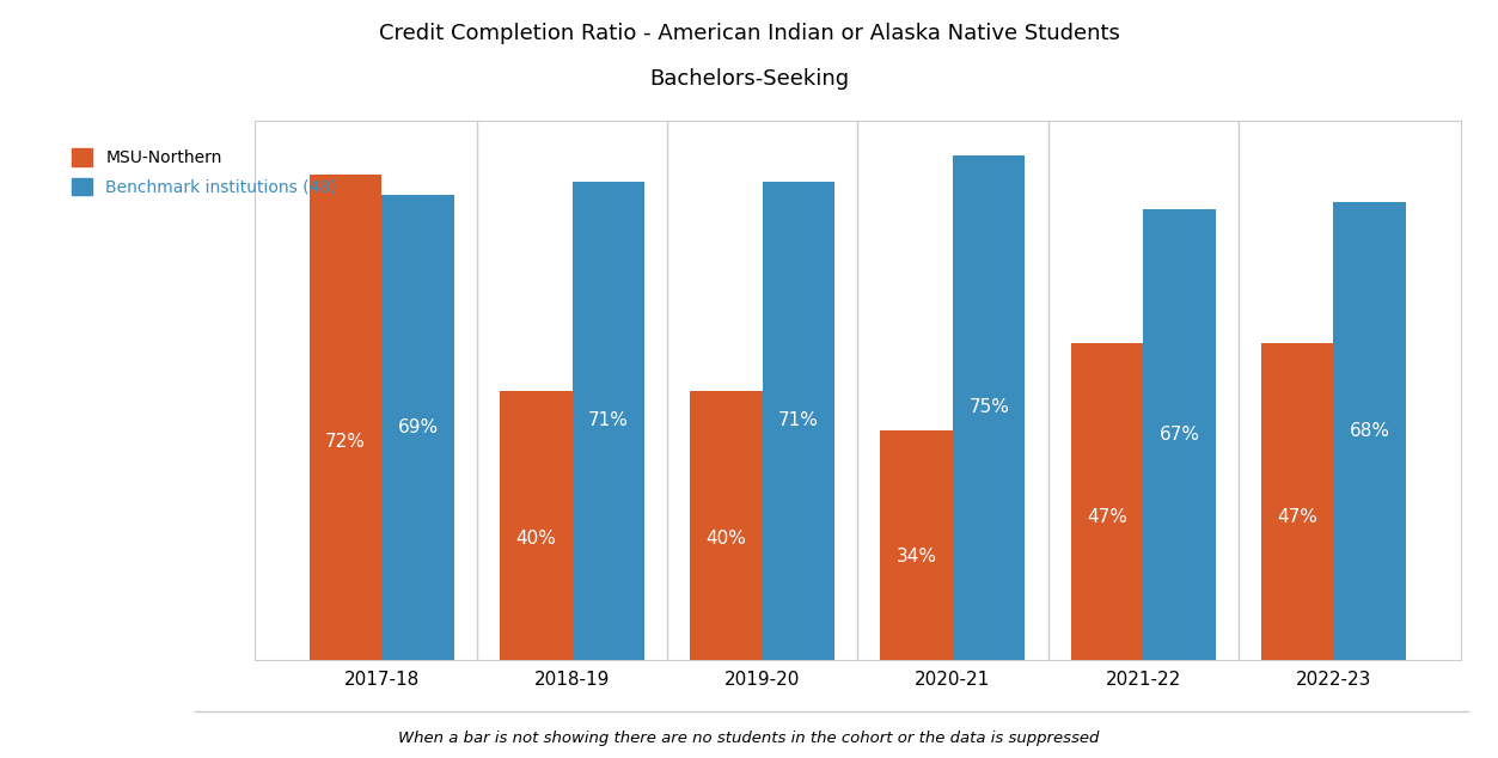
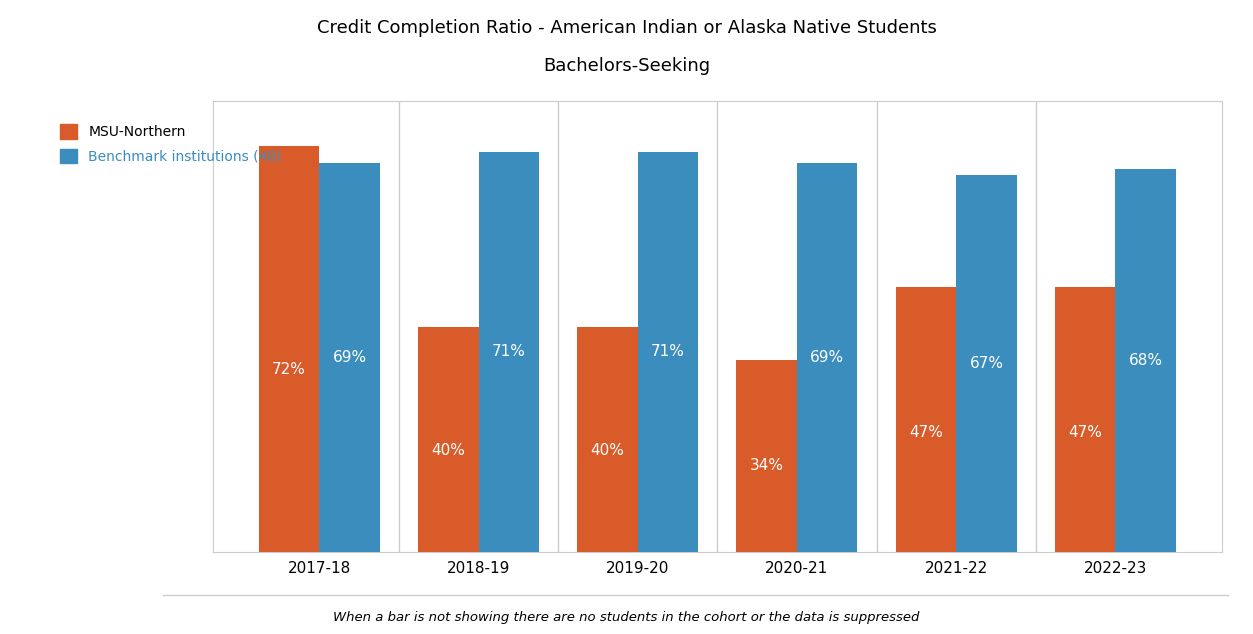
Benchmark institutions (48)/2020-21: 75% -> 69%
